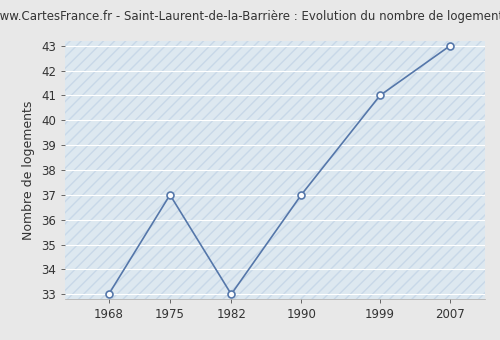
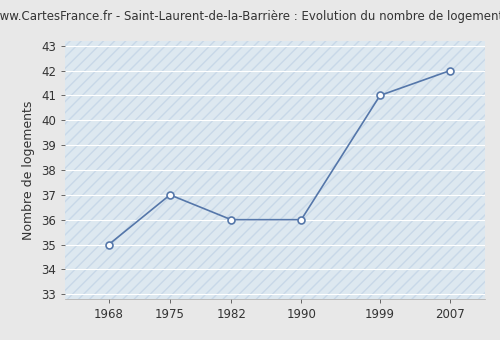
1968: 33 -> 35
1982: 33 -> 36
1990: 37 -> 36
2007: 43 -> 42
